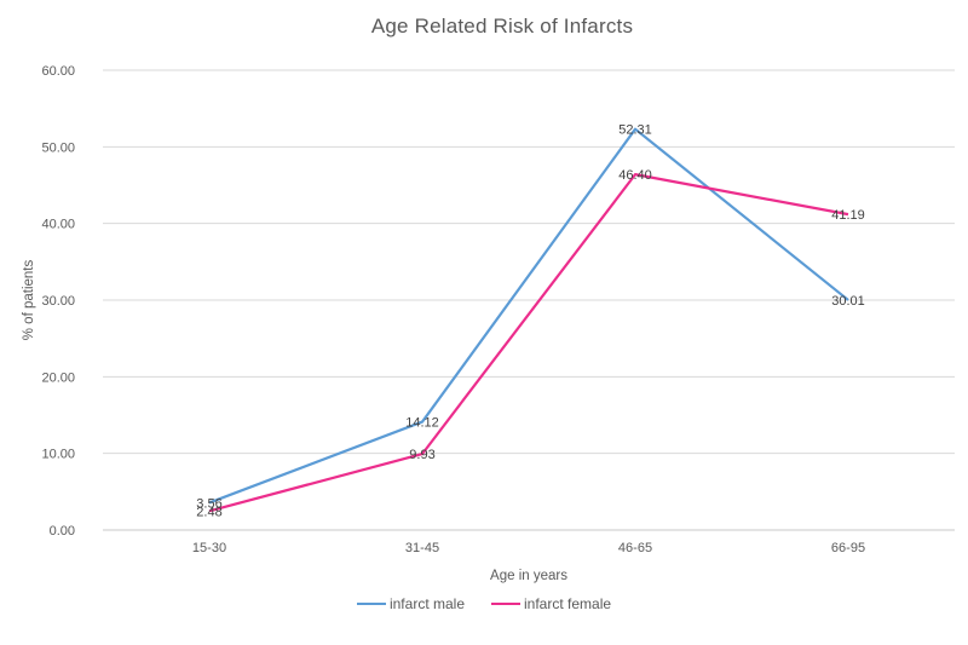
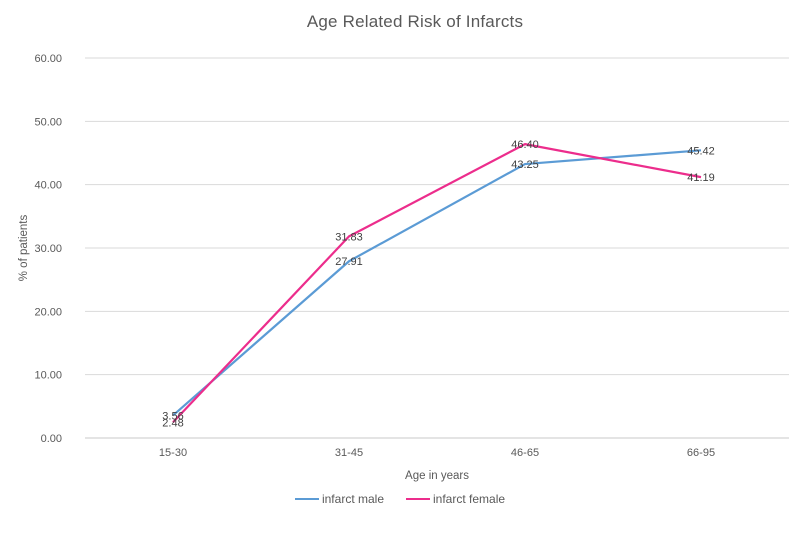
infarct male/31-45: 14.12 -> 27.91
infarct female/31-45: 9.93 -> 31.83
infarct male/46-65: 52.31 -> 43.25
infarct male/66-95: 30.01 -> 45.42
